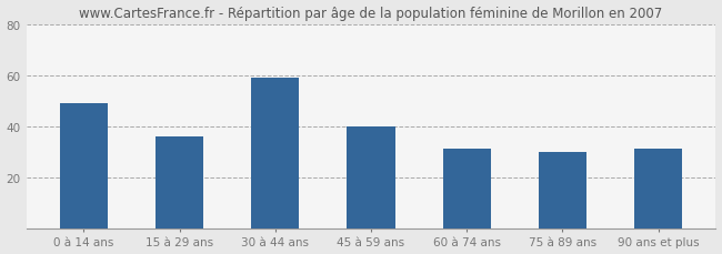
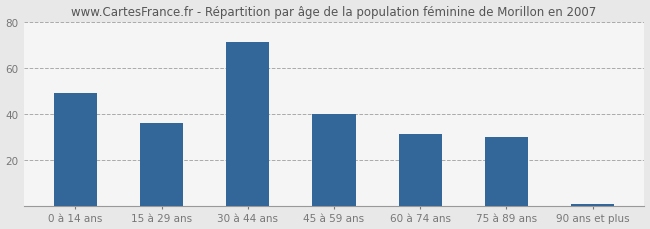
30 à 44 ans: 59 -> 71
90 ans et plus: 31 -> 1
